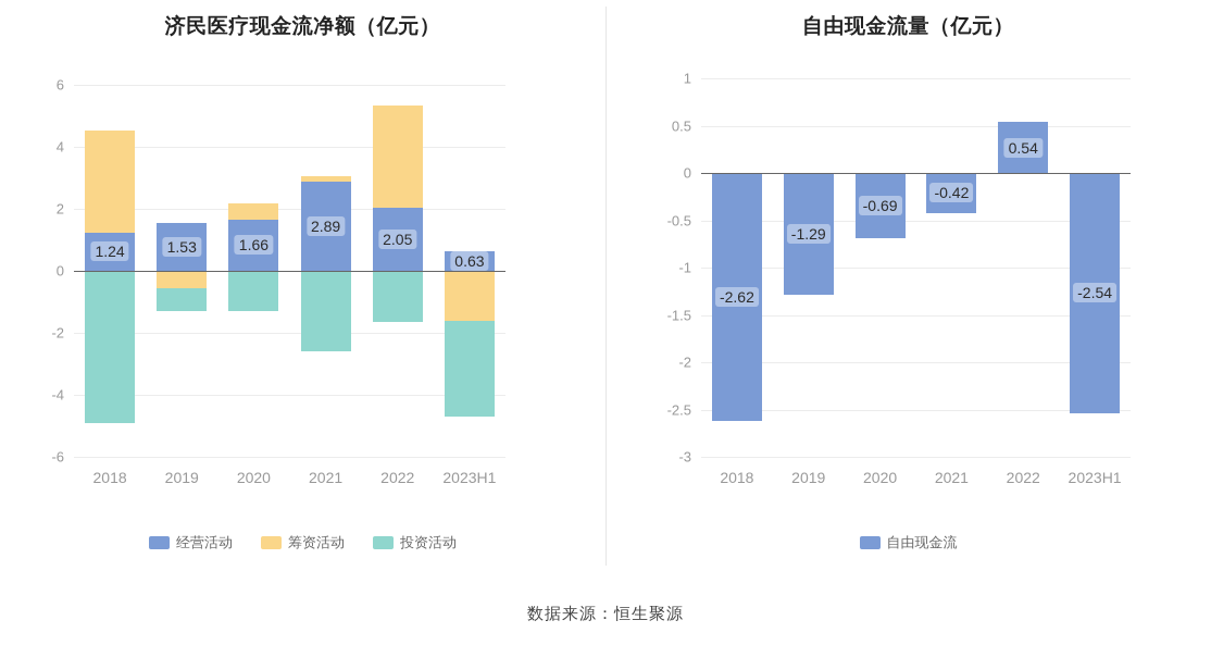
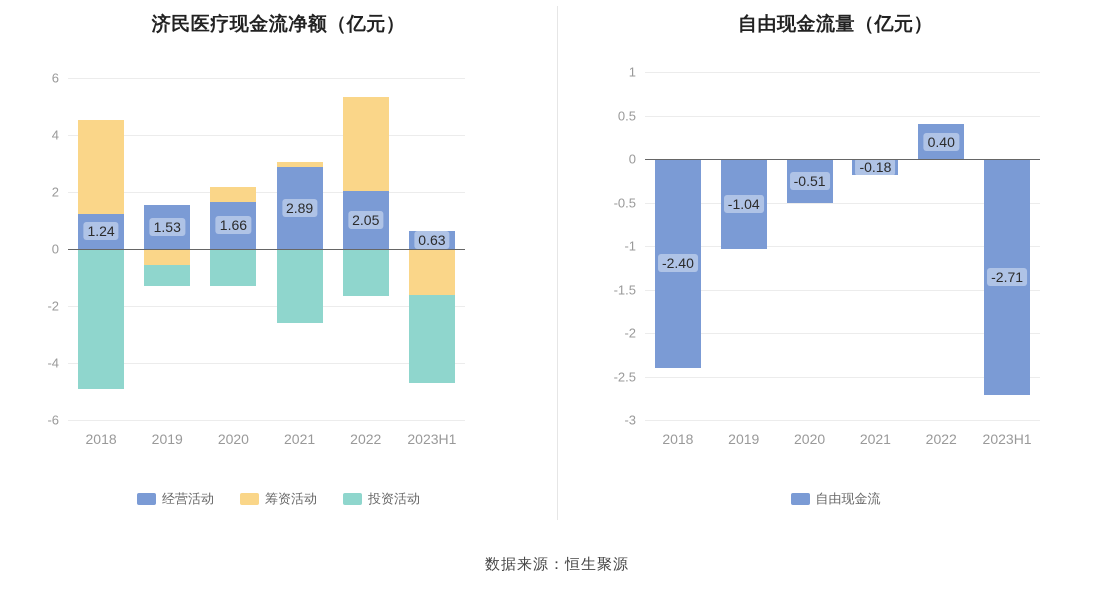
自由现金流量（亿元）/2018: -2.62 -> -2.40
自由现金流量（亿元）/2019: -1.29 -> -1.04
自由现金流量（亿元）/2020: -0.69 -> -0.51
自由现金流量（亿元）/2021: -0.42 -> -0.18
自由现金流量（亿元）/2022: 0.54 -> 0.40
自由现金流量（亿元）/2023H1: -2.54 -> -2.71
